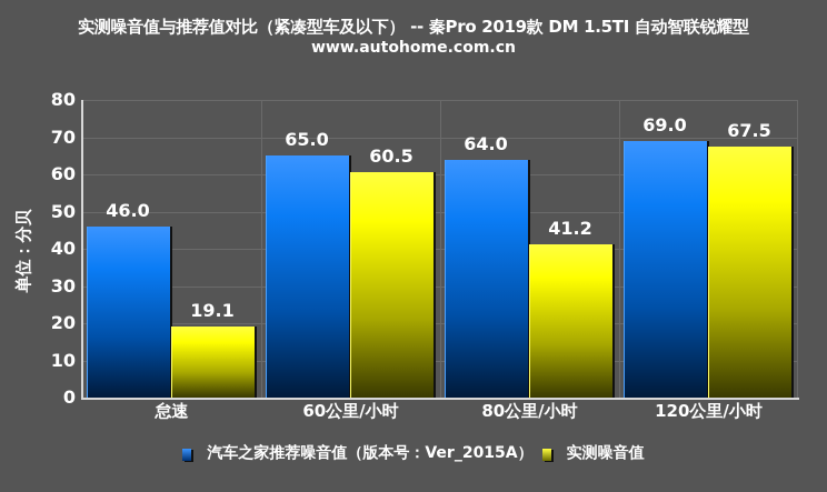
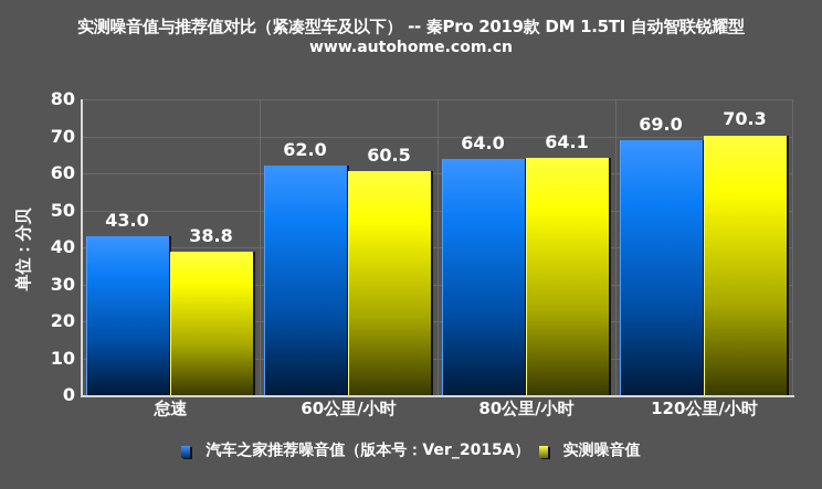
汽车之家推荐噪音值（版本号：Ver_2015A）/怠速: 46.0 -> 43.0
实测噪音值/怠速: 19.1 -> 38.8
汽车之家推荐噪音值（版本号：Ver_2015A）/60公里/小时: 65.0 -> 62.0
实测噪音值/80公里/小时: 41.2 -> 64.1
实测噪音值/120公里/小时: 67.5 -> 70.3
